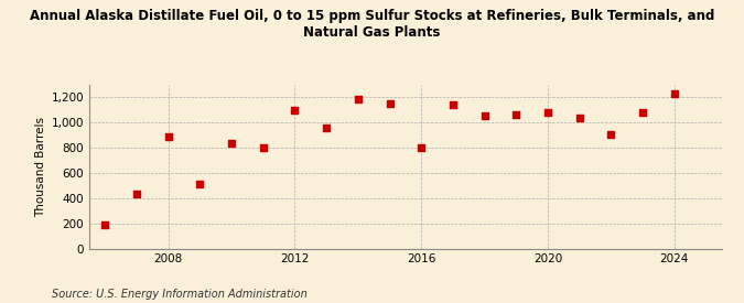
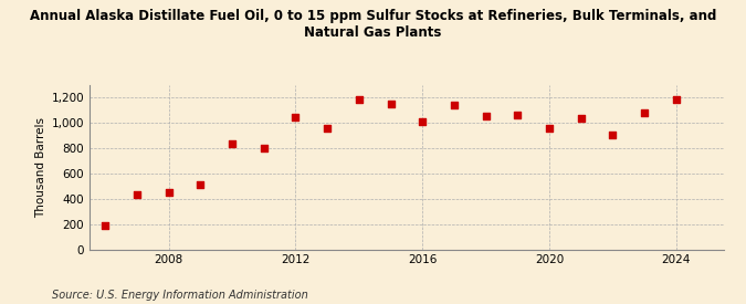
2008: 890 -> 450
2012: 1,100 -> 1,040
2016: 800 -> 1,010
2020: 1,080 -> 960
2024: 1,230 -> 1,180
